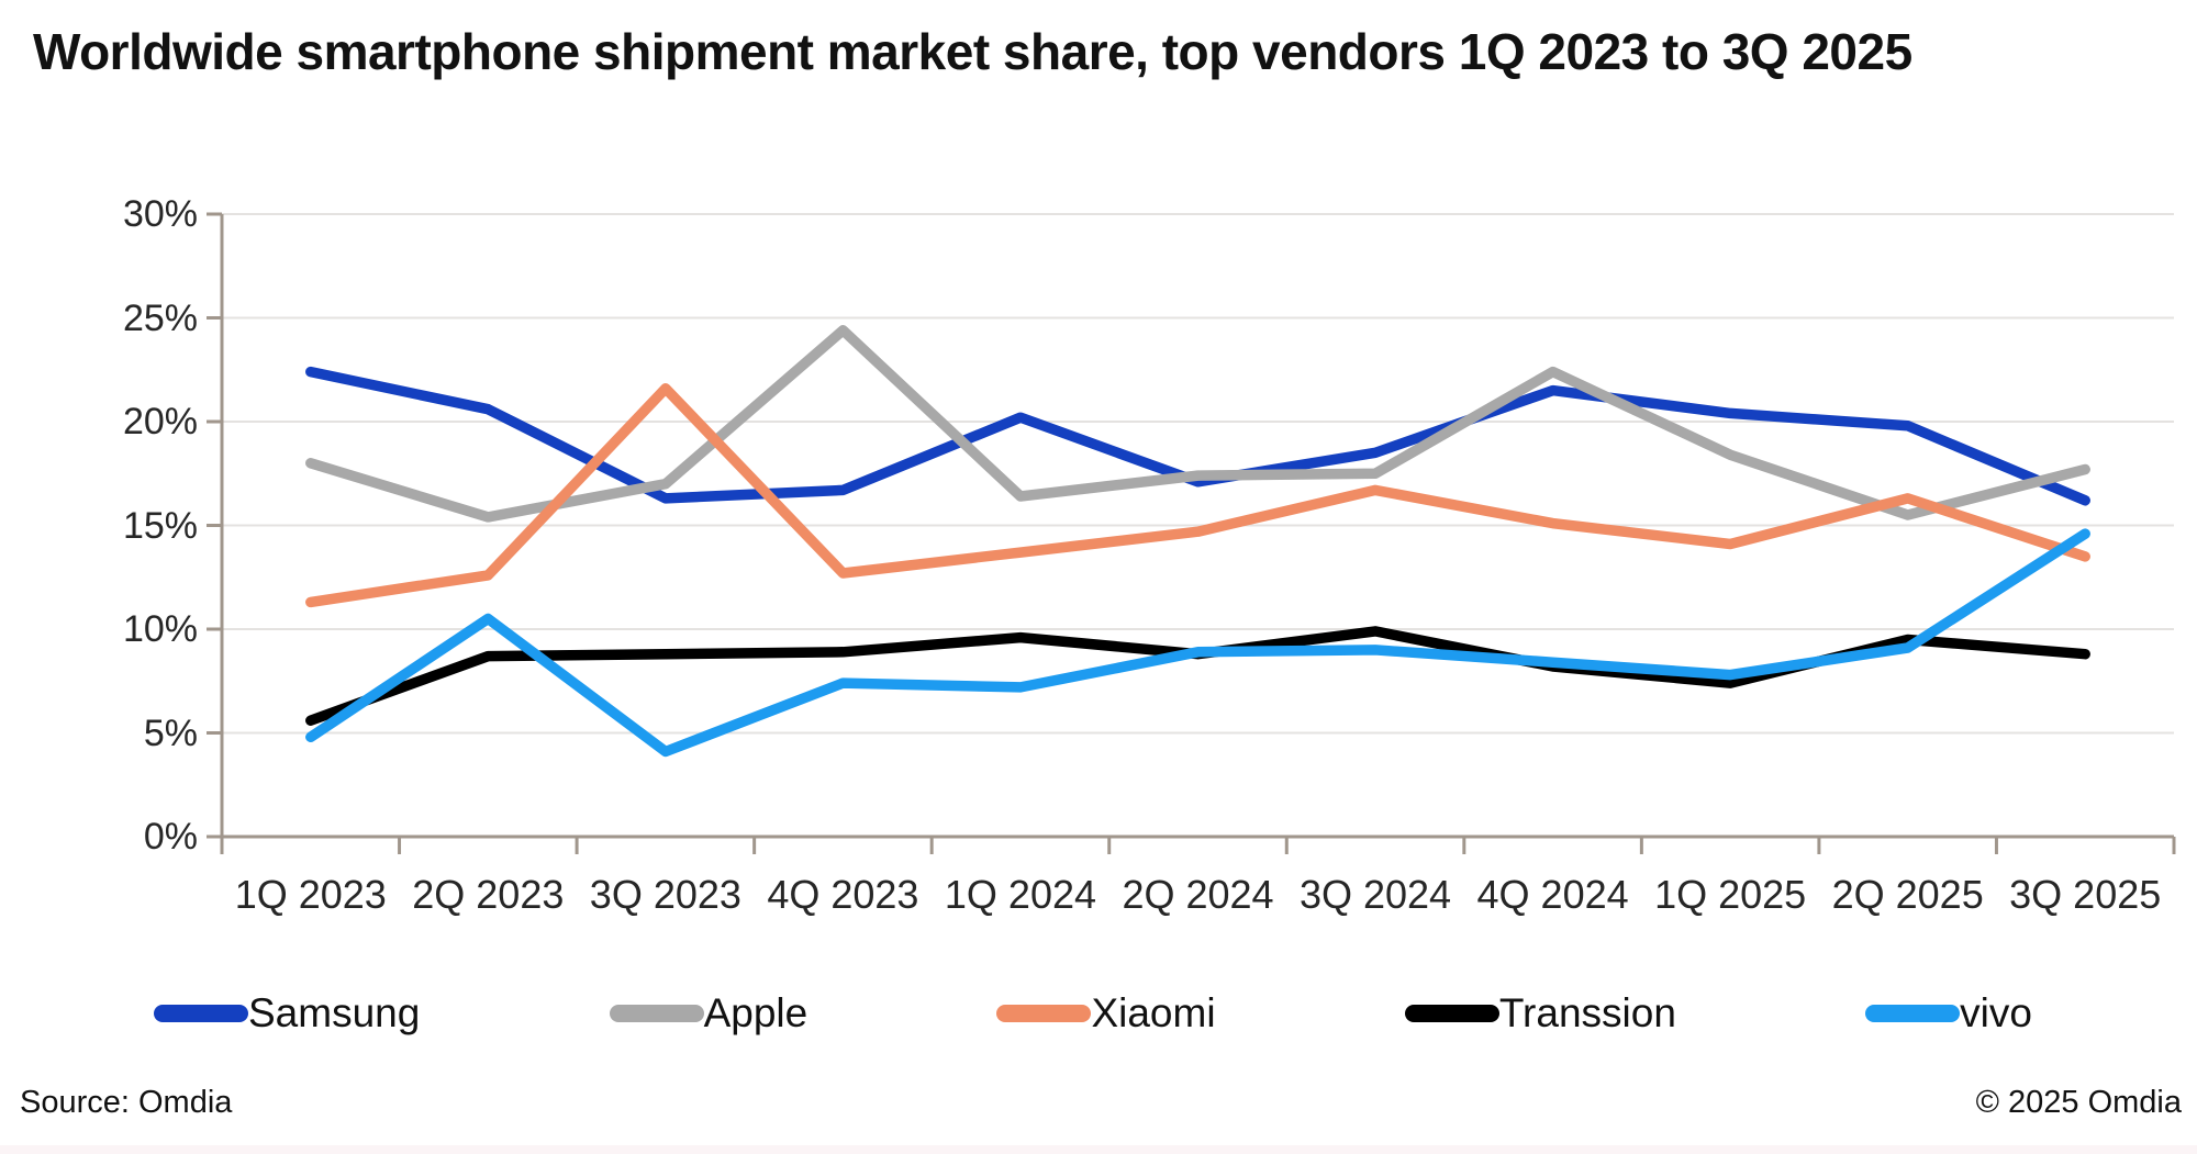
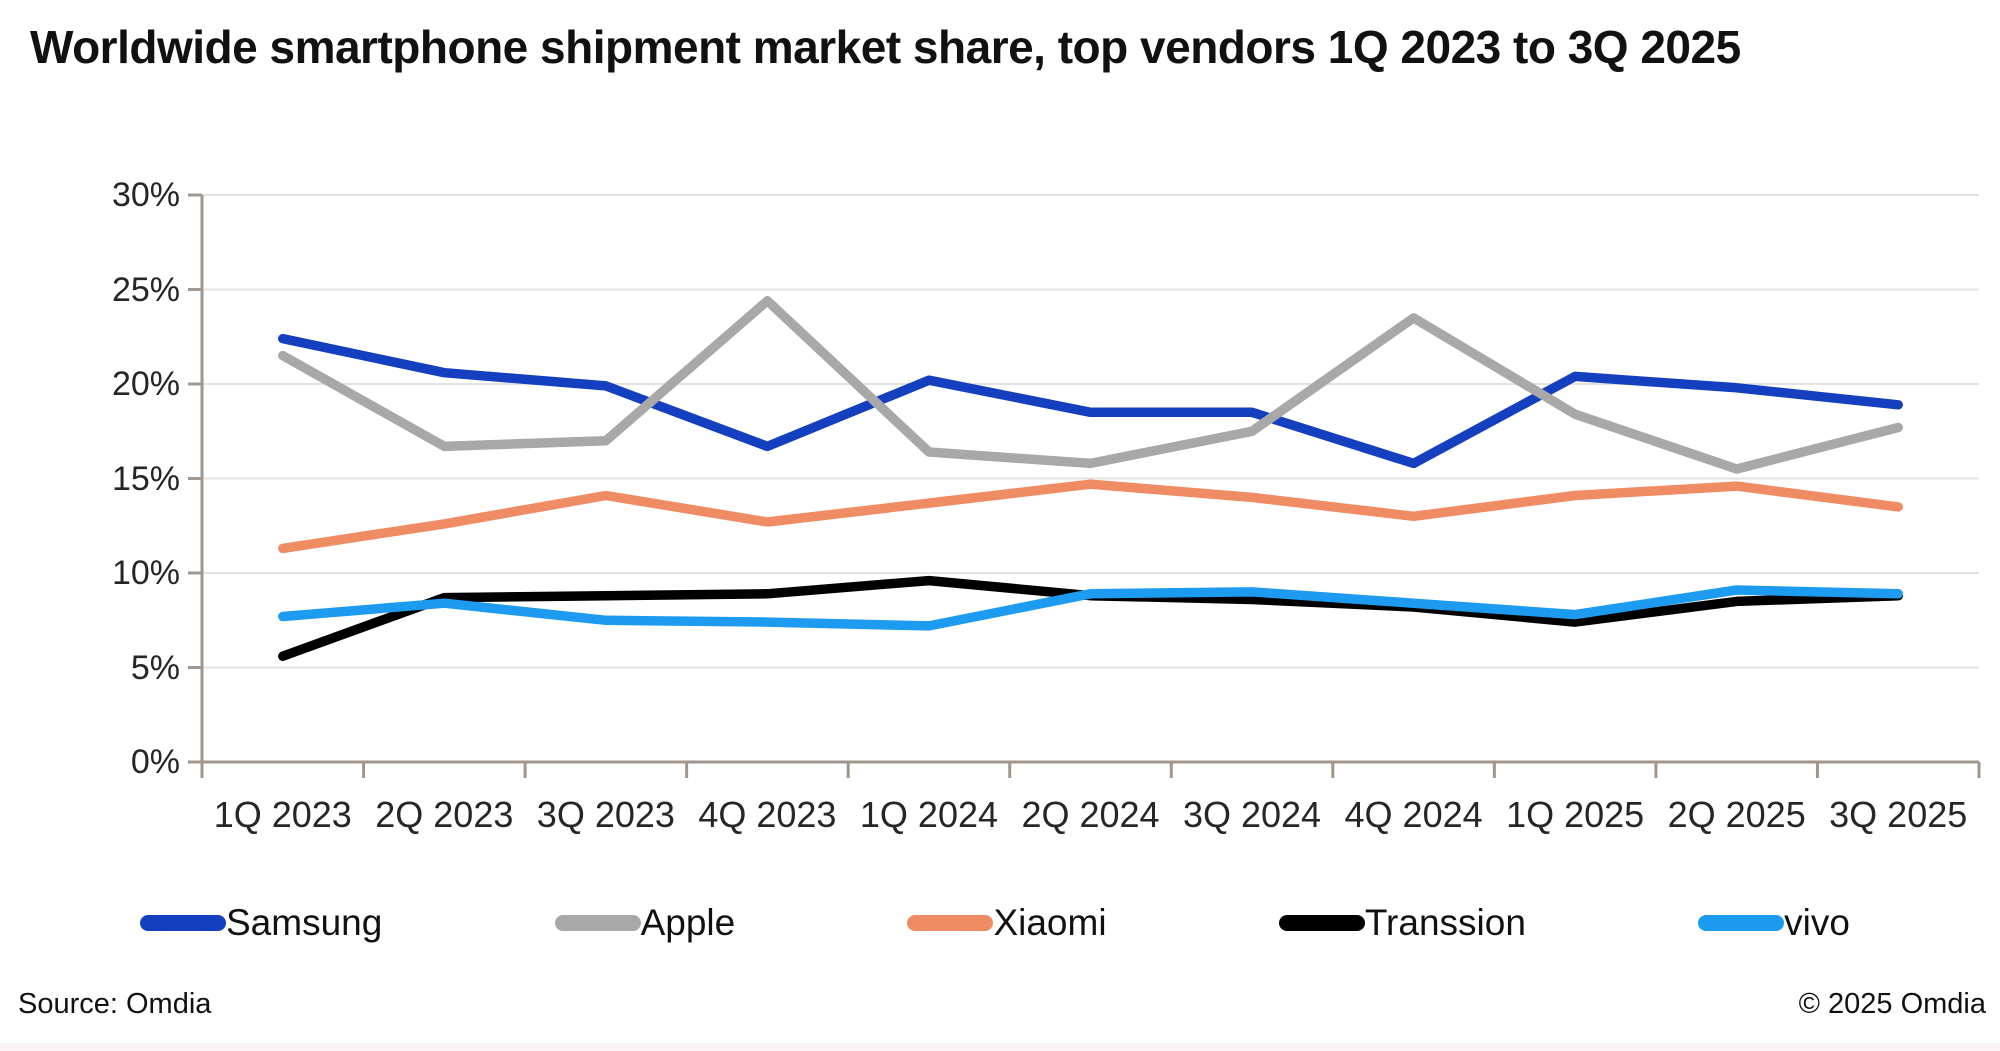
Apple/1Q 2023: 18.0% -> 21.5%
vivo/1Q 2023: 4.8% -> 7.7%
Apple/2Q 2023: 15.4% -> 16.7%
vivo/2Q 2023: 10.5% -> 8.4%
Samsung/3Q 2023: 16.3% -> 19.9%
Xiaomi/3Q 2023: 21.6% -> 14.1%
vivo/3Q 2023: 4.1% -> 7.5%
Samsung/2Q 2024: 17.1% -> 18.5%
Apple/2Q 2024: 17.4% -> 15.8%
Xiaomi/3Q 2024: 16.7% -> 14.0%
Transsion/3Q 2024: 9.9% -> 8.6%
Samsung/4Q 2024: 21.5% -> 15.8%
Apple/4Q 2024: 22.4% -> 23.5%
Xiaomi/4Q 2024: 15.1% -> 13.0%
Xiaomi/2Q 2025: 16.3% -> 14.6%
Transsion/2Q 2025: 9.5% -> 8.5%
Samsung/3Q 2025: 16.2% -> 18.9%
vivo/3Q 2025: 14.6% -> 8.9%
